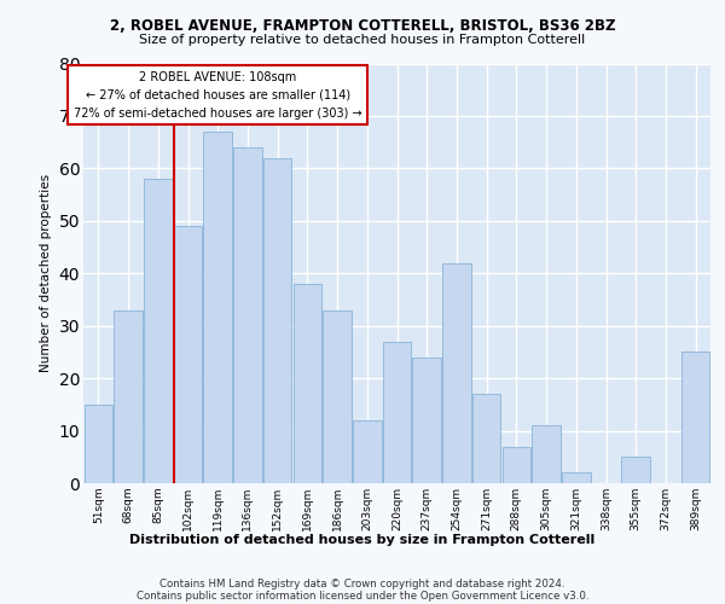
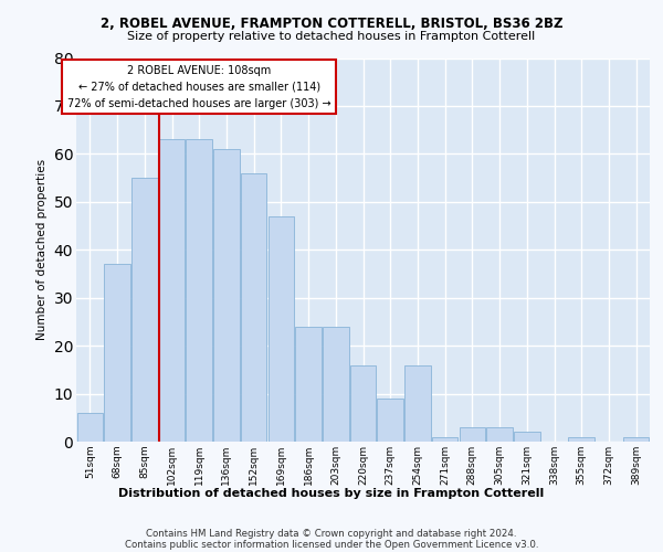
51sqm: 15 -> 6
68sqm: 33 -> 37
85sqm: 58 -> 55
102sqm: 49 -> 63
119sqm: 67 -> 63
136sqm: 64 -> 61
152sqm: 62 -> 56
169sqm: 38 -> 47
186sqm: 33 -> 24
203sqm: 12 -> 24
220sqm: 27 -> 16
237sqm: 24 -> 9
254sqm: 42 -> 16
271sqm: 17 -> 1
288sqm: 7 -> 3
305sqm: 11 -> 3
355sqm: 5 -> 1
389sqm: 25 -> 1
